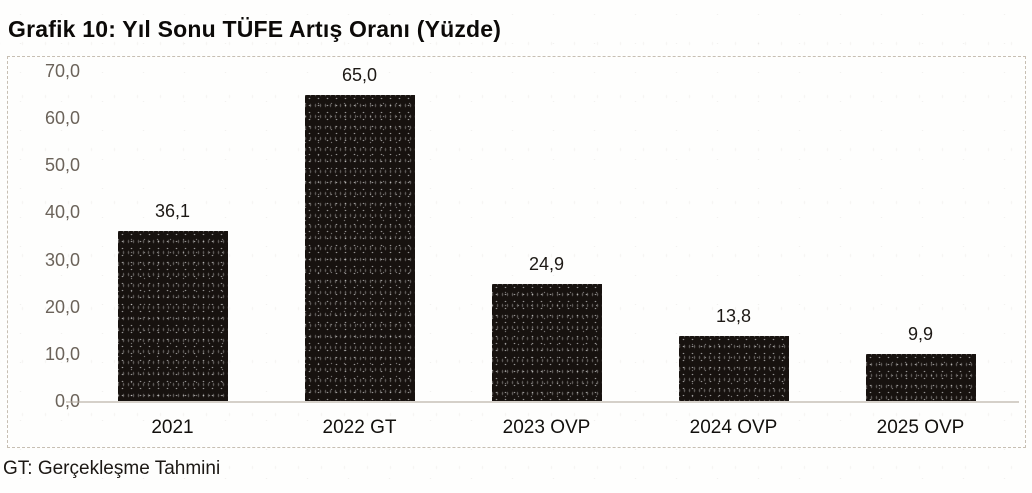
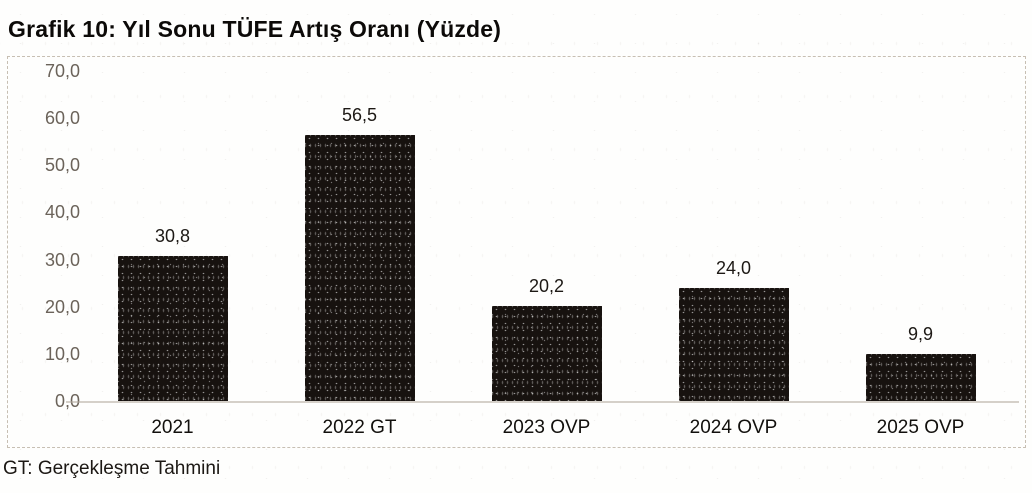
2021: 36,1 -> 30,8
2022 GT: 65,0 -> 56,5
2023 OVP: 24,9 -> 20,2
2024 OVP: 13,8 -> 24,0
